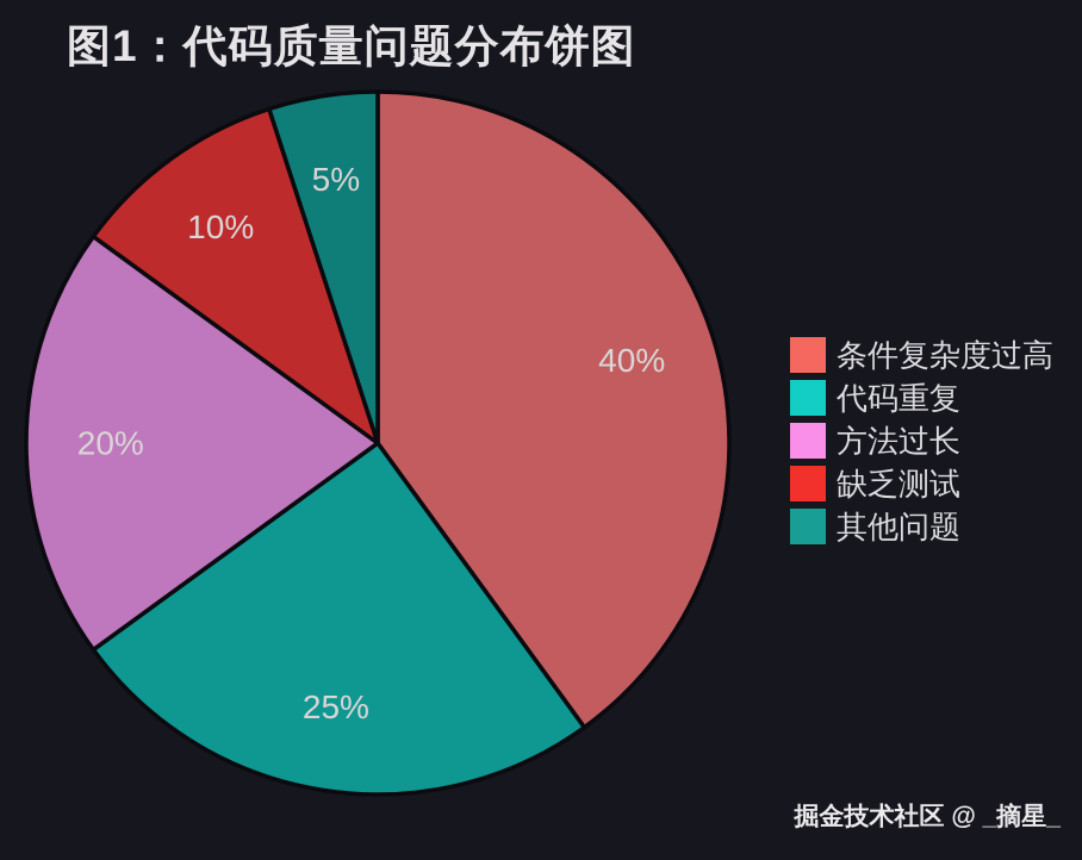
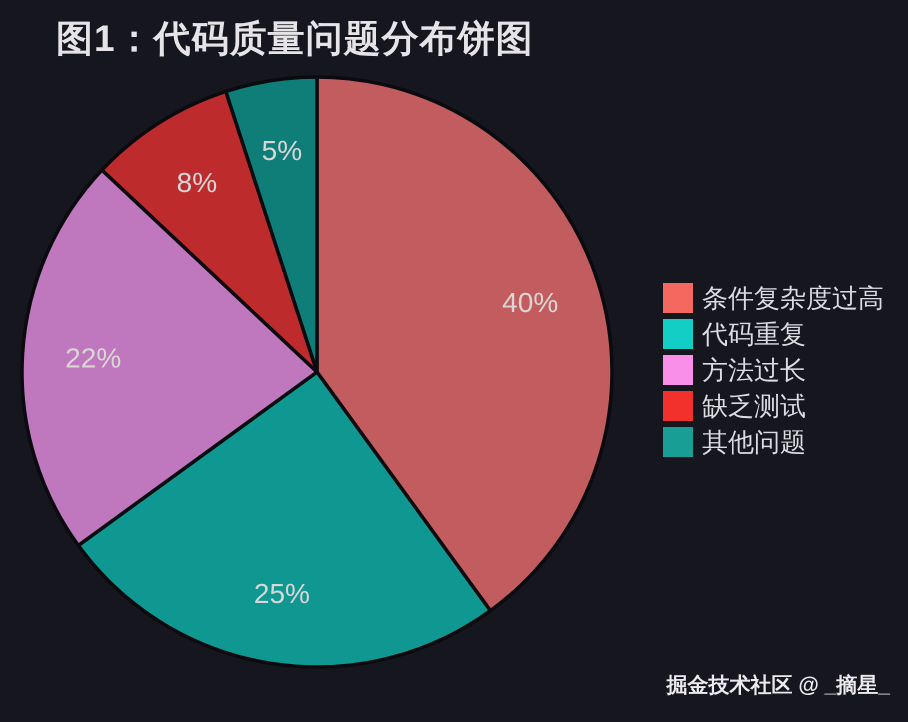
方法过长: 20% -> 22%
缺乏测试: 10% -> 8%
